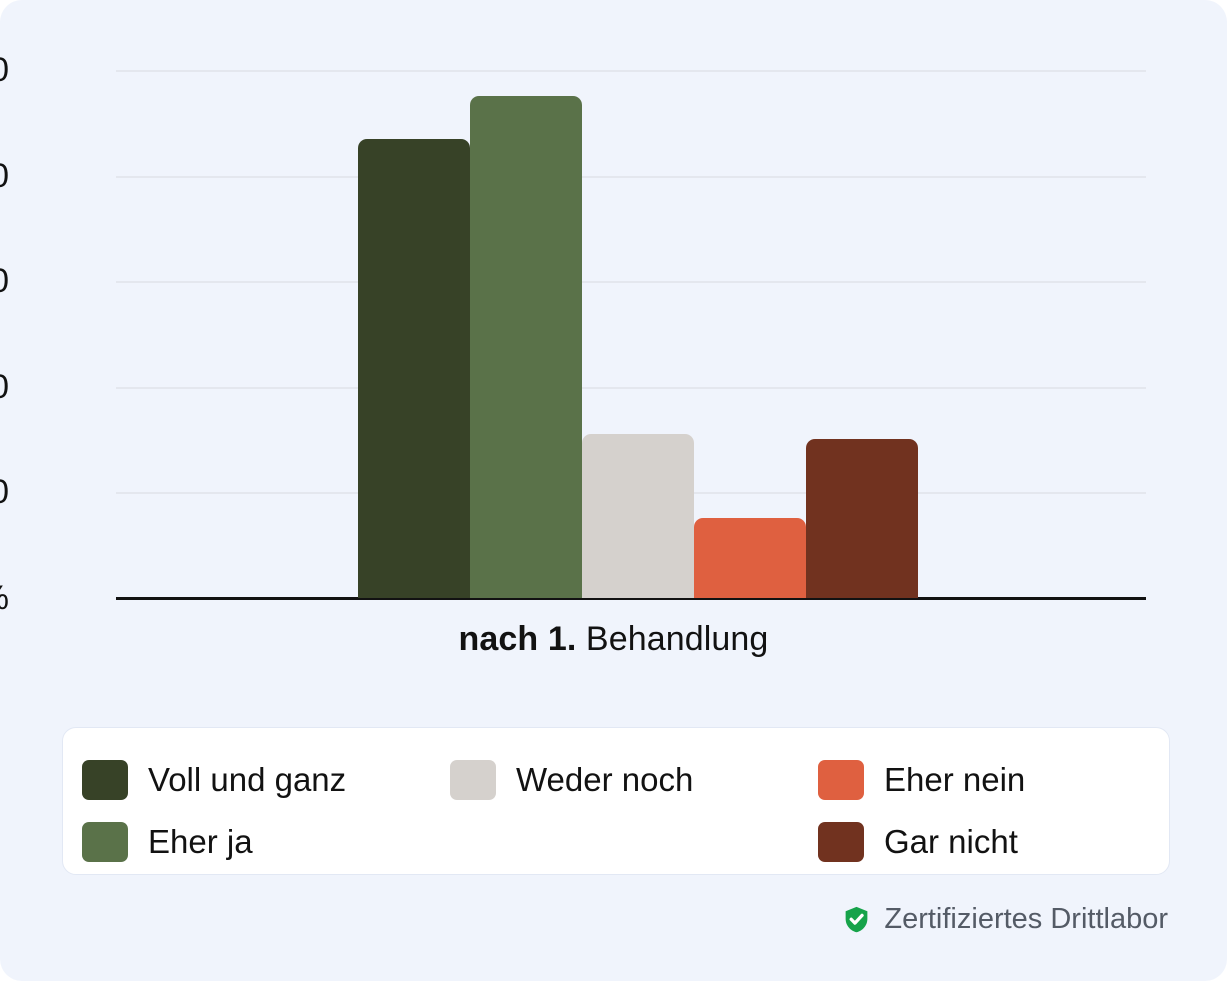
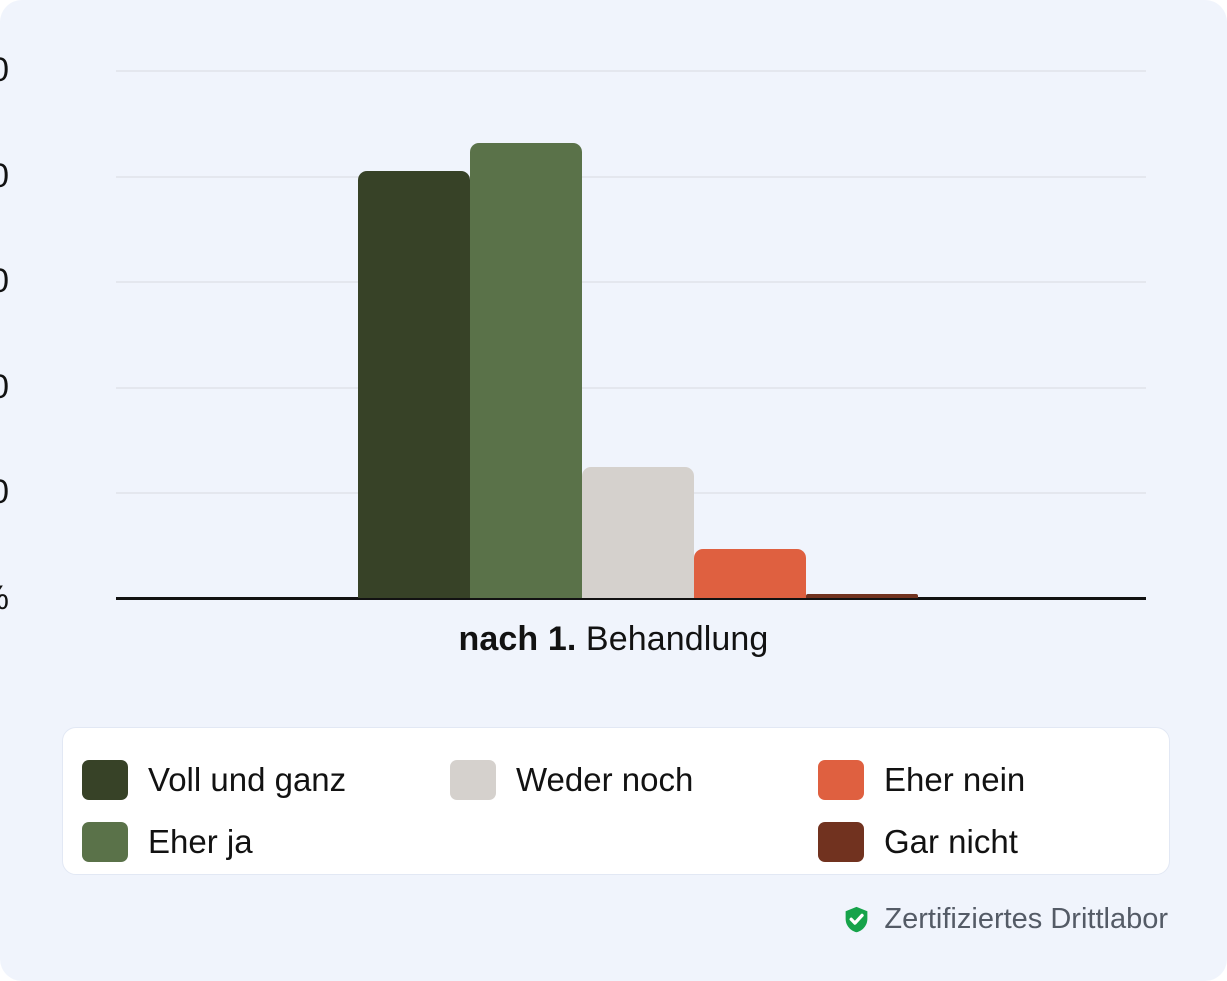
Voll und ganz: 43.5 -> 40.4
Eher ja: 47.5 -> 43.1
Weder noch: 15.5 -> 12.4
Eher nein: 7.6 -> 4.6
Gar nicht: 15.1 -> 0.4
